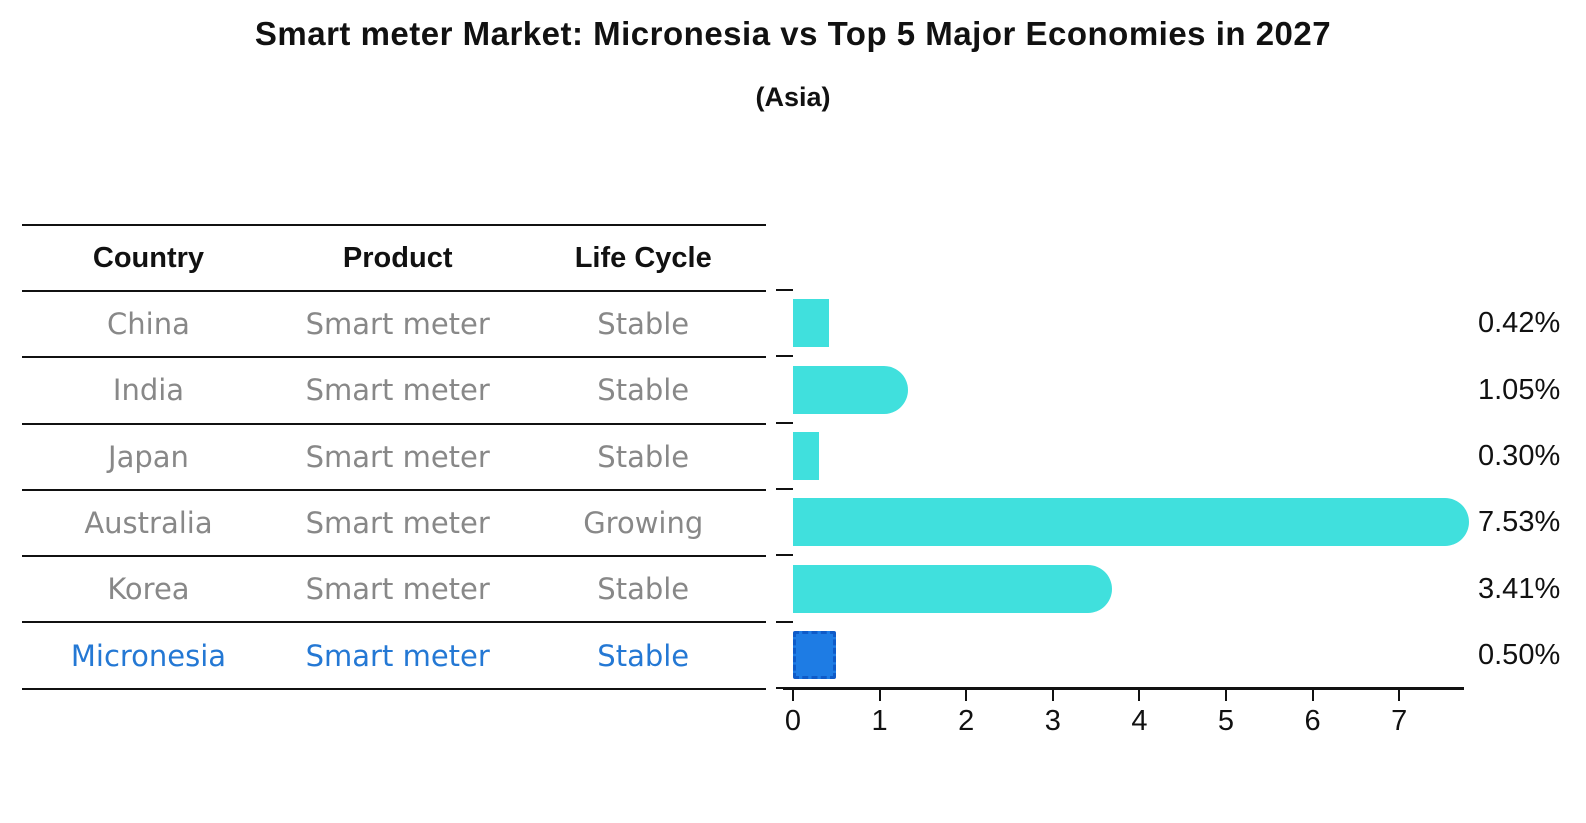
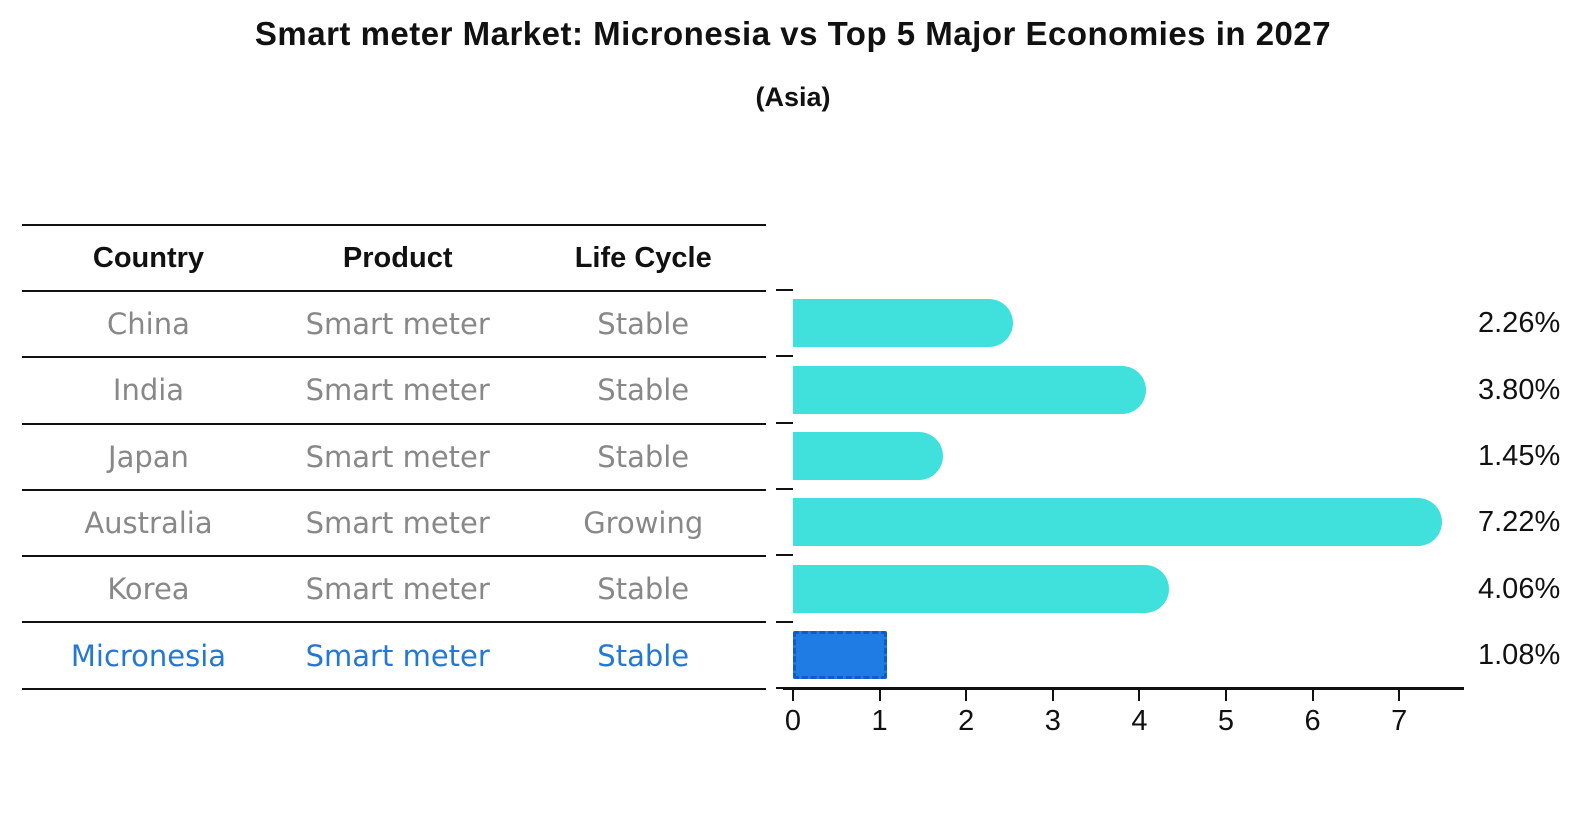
China: 0.42% -> 2.26%
India: 1.05% -> 3.80%
Japan: 0.30% -> 1.45%
Australia: 7.53% -> 7.22%
Korea: 3.41% -> 4.06%
Micronesia: 0.50% -> 1.08%
